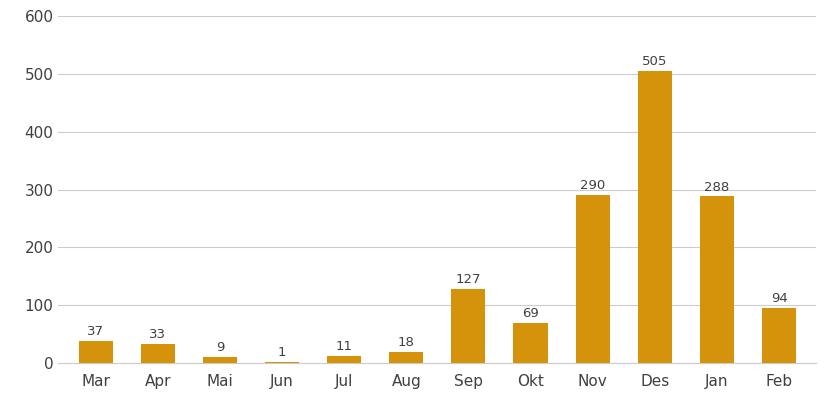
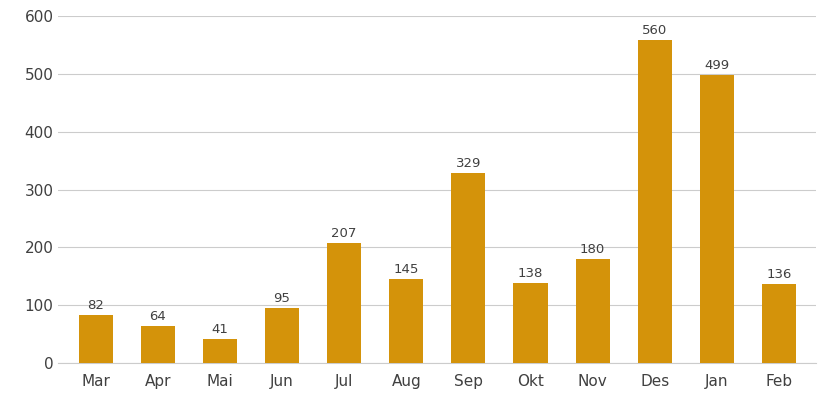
Mar: 37 -> 82
Apr: 33 -> 64
Mai: 9 -> 41
Jun: 1 -> 95
Jul: 11 -> 207
Aug: 18 -> 145
Sep: 127 -> 329
Okt: 69 -> 138
Nov: 290 -> 180
Des: 505 -> 560
Jan: 288 -> 499
Feb: 94 -> 136
